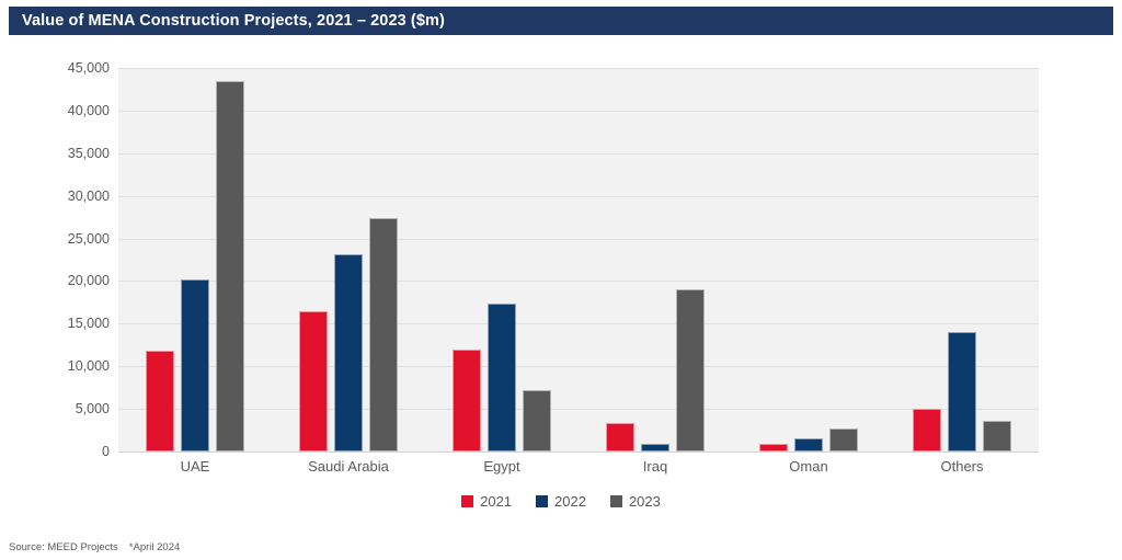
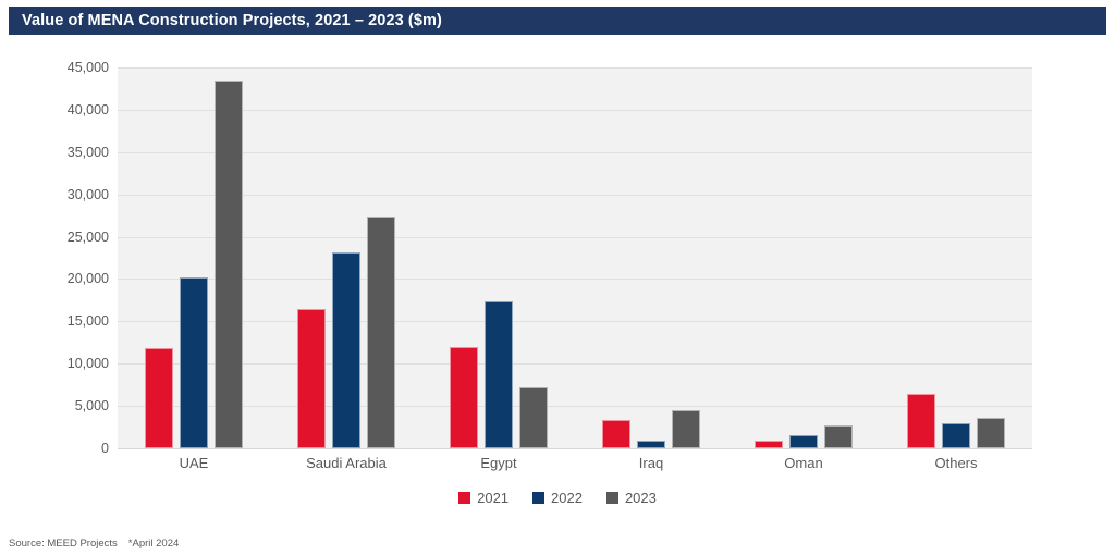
2023/Iraq: 19000 -> 4000
2021/Others: 5000 -> 6000
2022/Others: 14000 -> 3000
